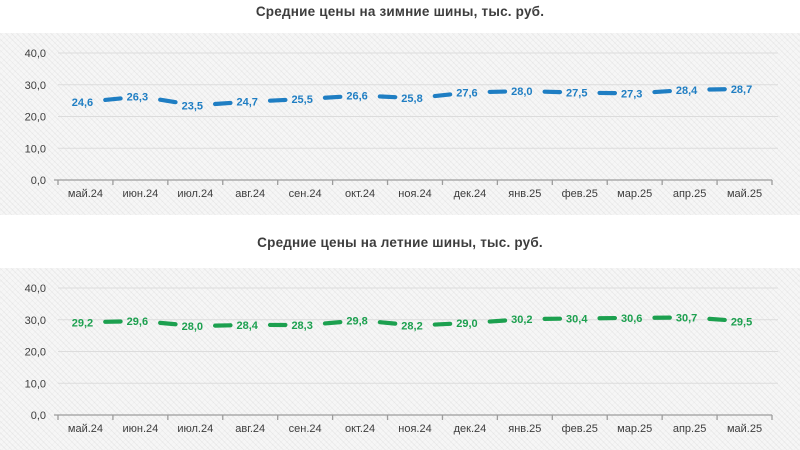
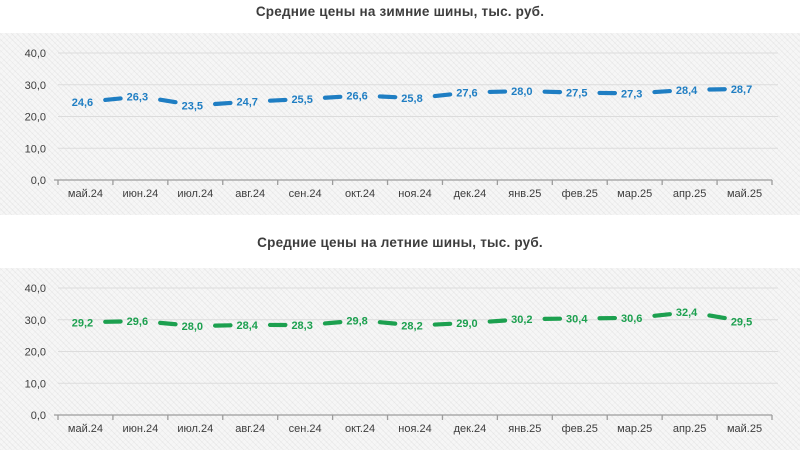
Средние цены на летние шины, тыс. руб./апр.25: 30,7 -> 32,4
